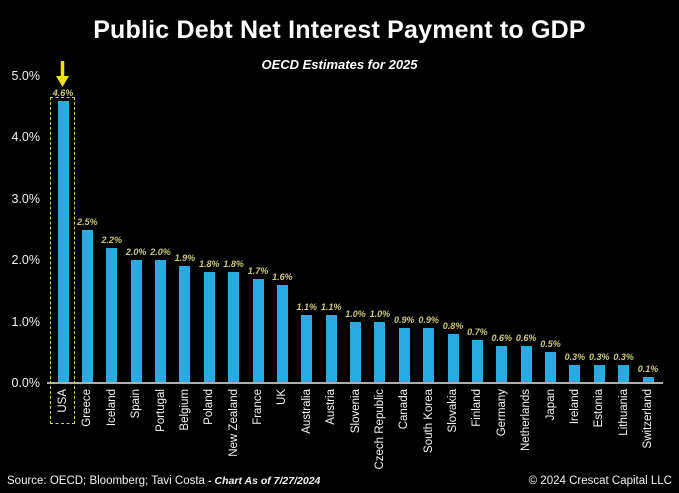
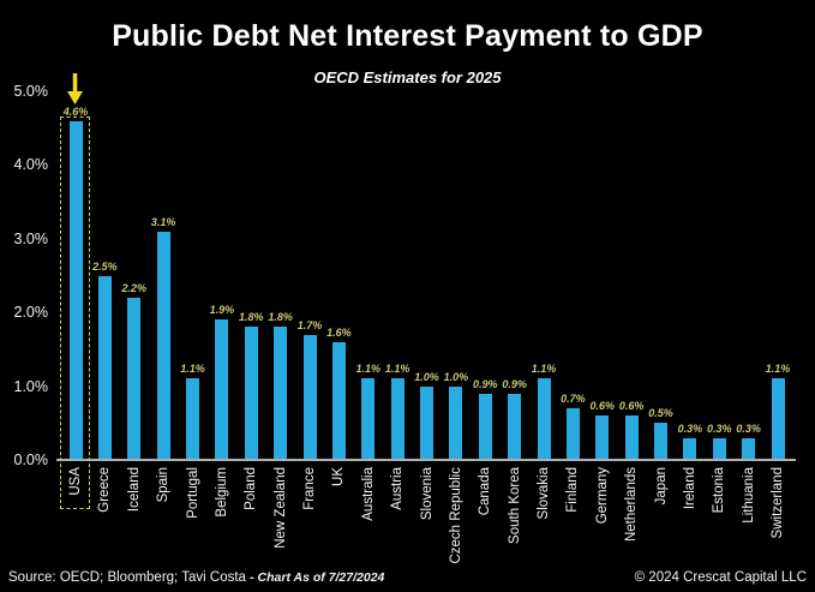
Spain: 2.0% -> 3.1%
Portugal: 2.0% -> 1.1%
Slovakia: 0.8% -> 1.1%
Switzerland: 0.1% -> 1.1%
